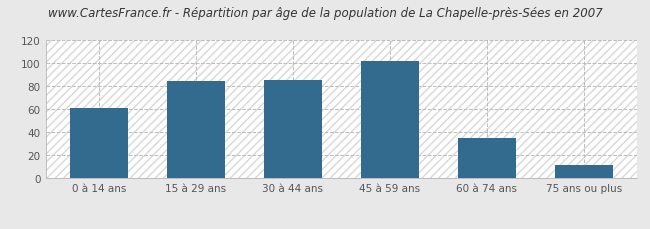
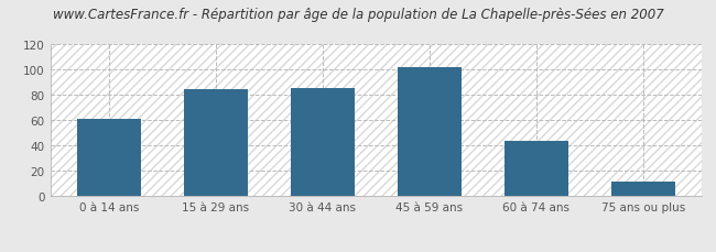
60 à 74 ans: 35 -> 44
